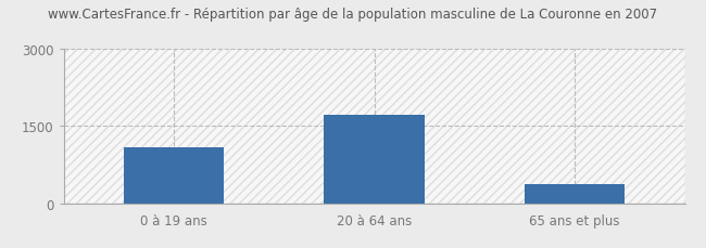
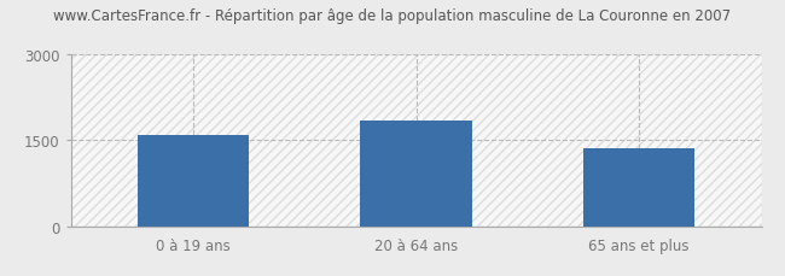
0 à 19 ans: 1090 -> 1600
20 à 64 ans: 1720 -> 1850
65 ans et plus: 370 -> 1350
